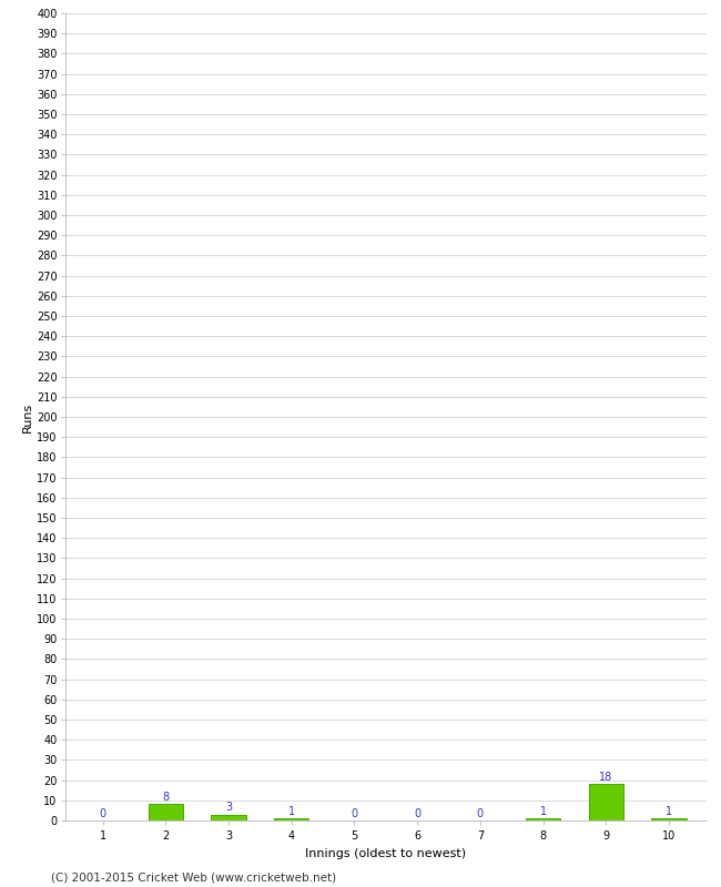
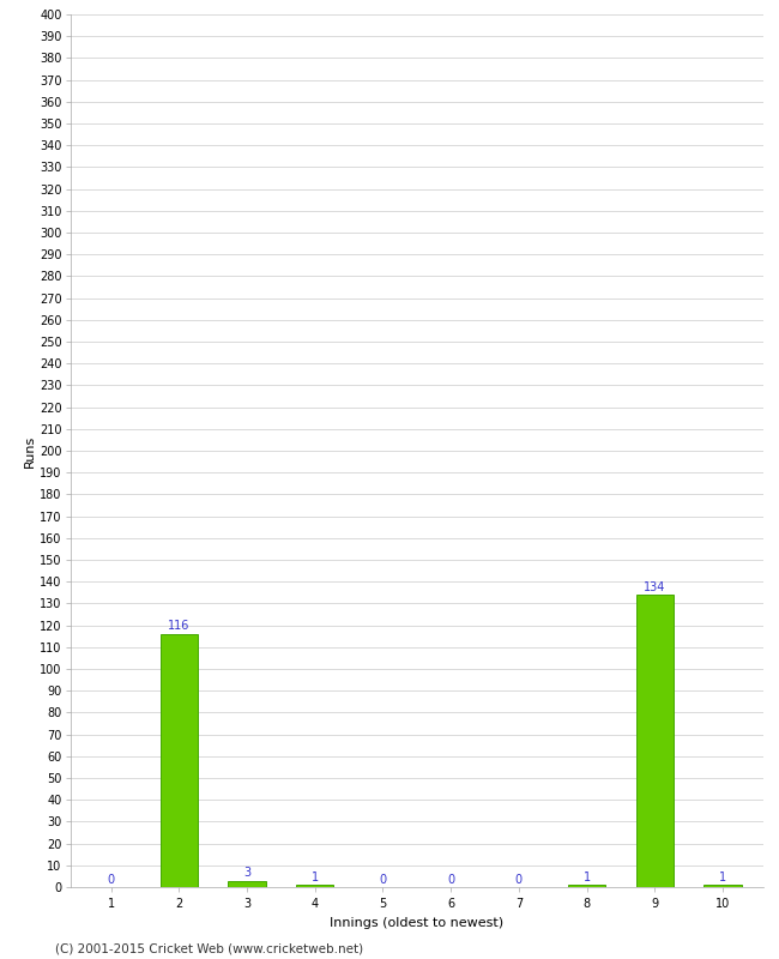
2: 8 -> 116
9: 18 -> 134
